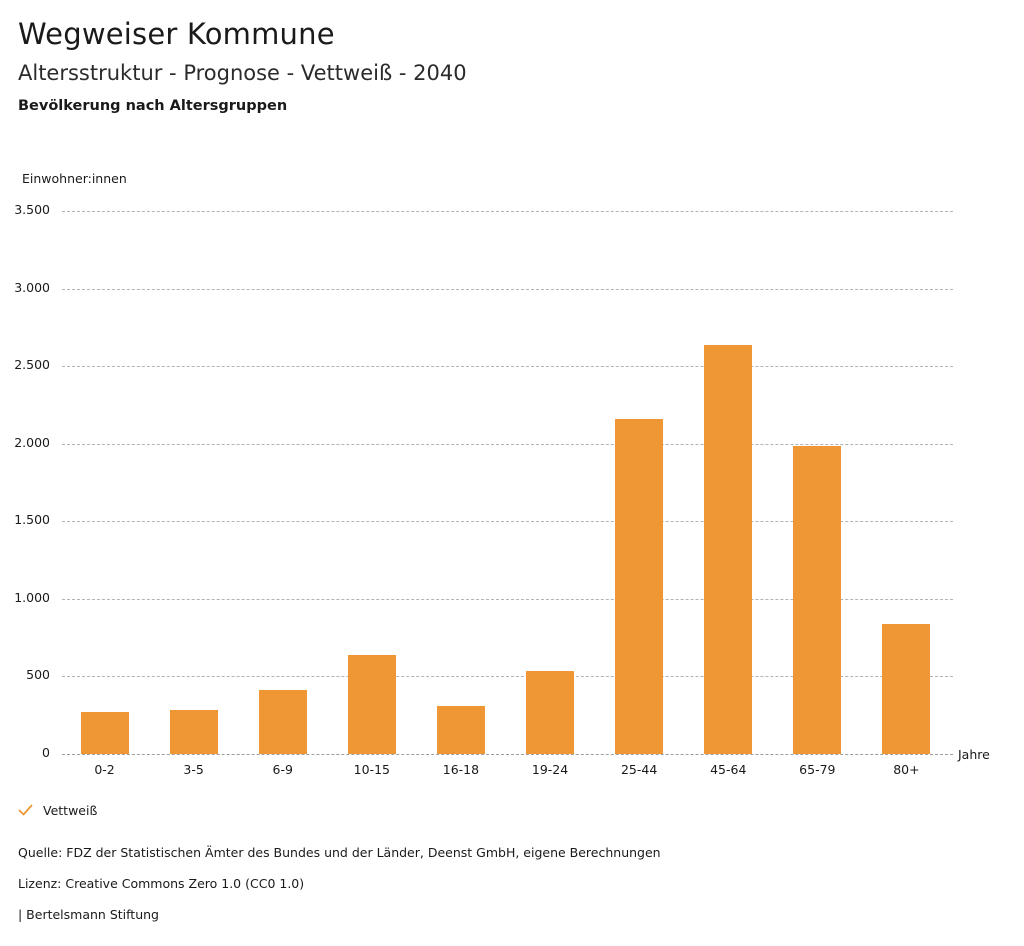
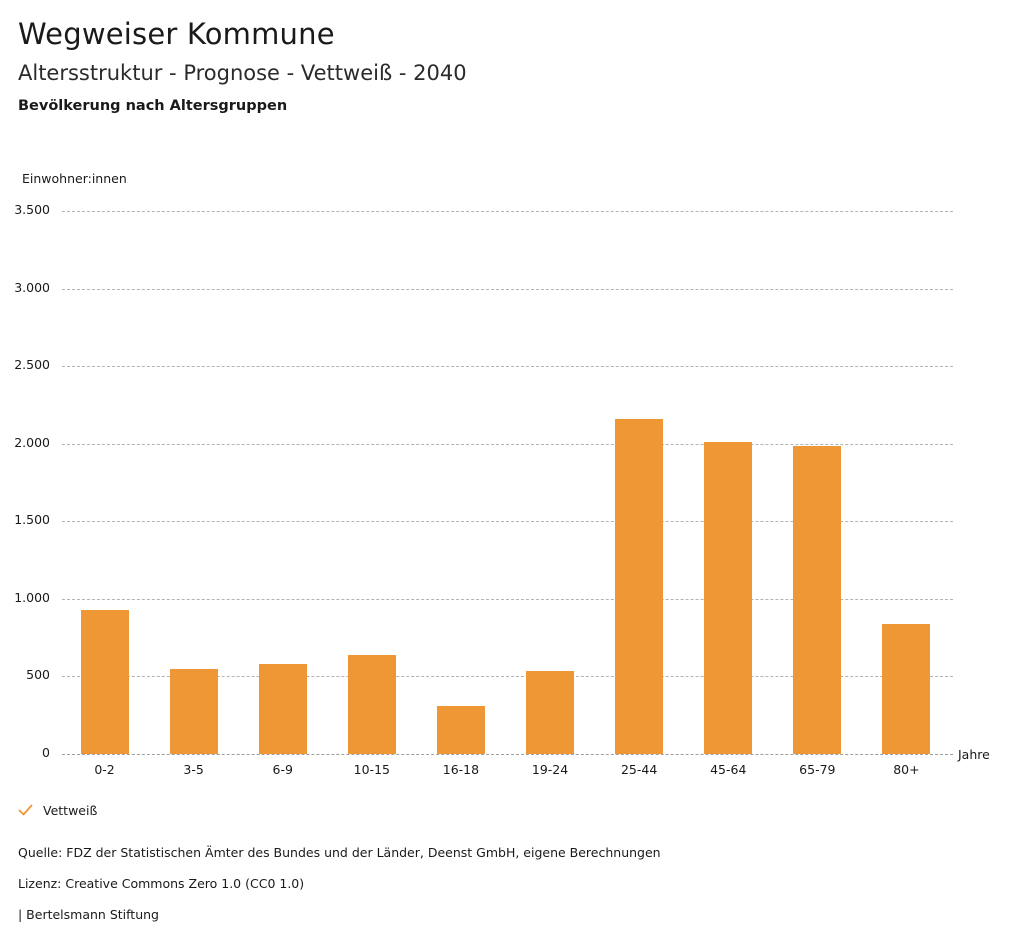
0-2: 270 -> 930
3-5: 280 -> 550
6-9: 420 -> 580
45-64: 2640 -> 2010
